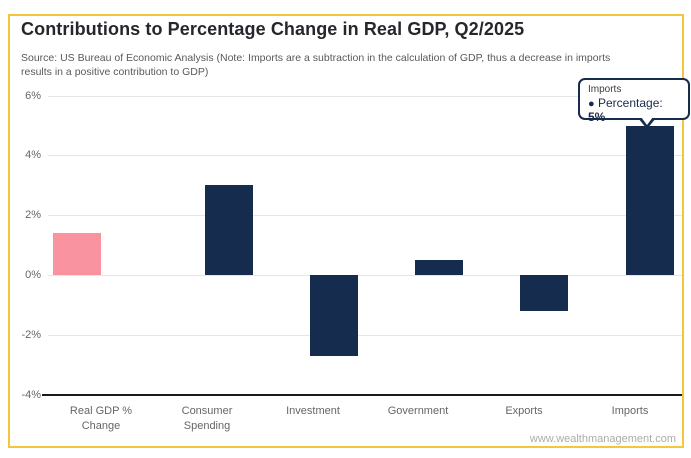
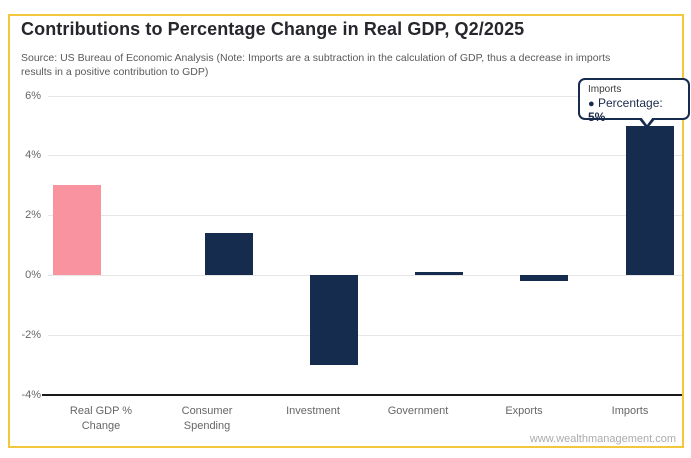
Real GDP % Change: 1.4% -> 3.0%
Consumer Spending: 3.0% -> 1.4%
Investment: -2.7% -> -3.0%
Government: 0.5% -> 0.1%
Exports: -1.2% -> -0.2%
